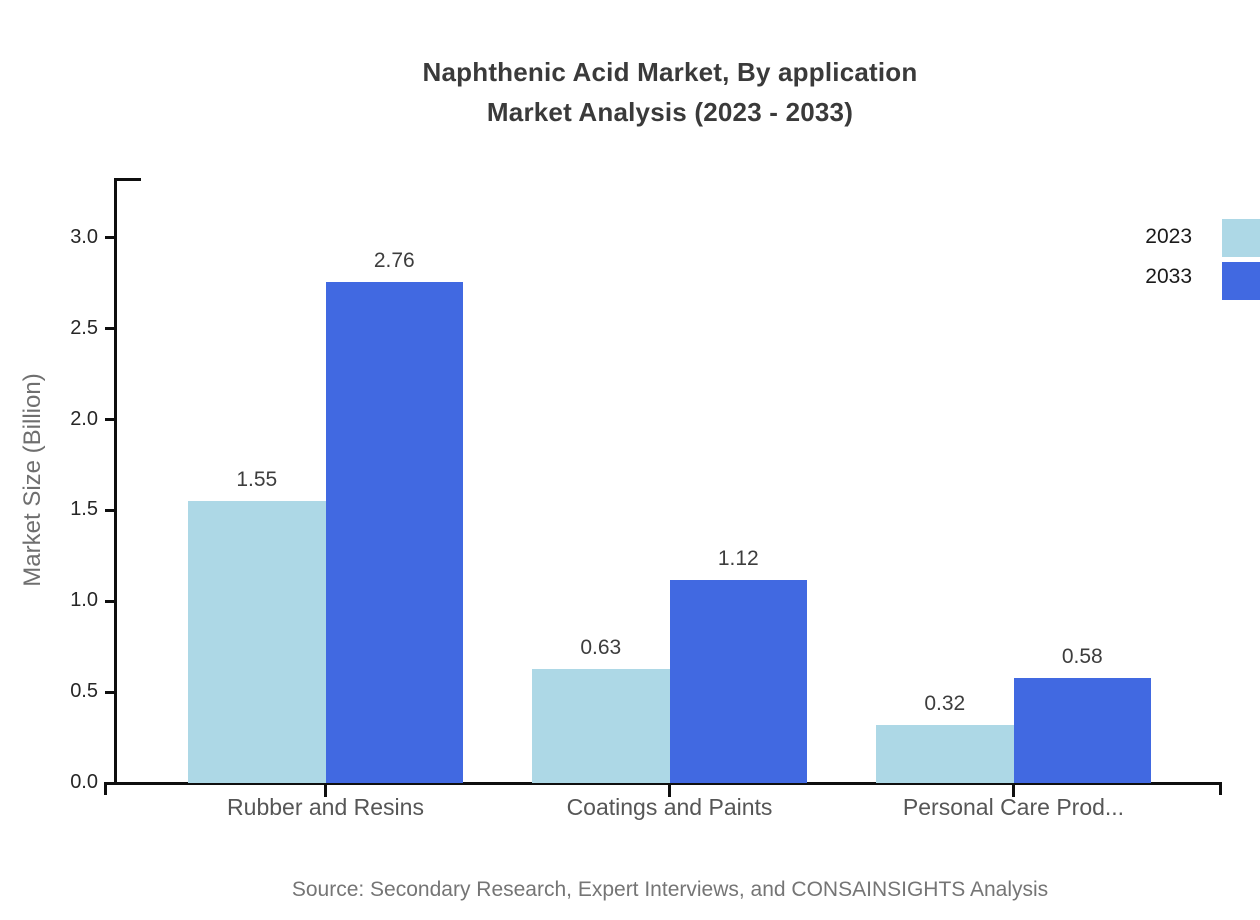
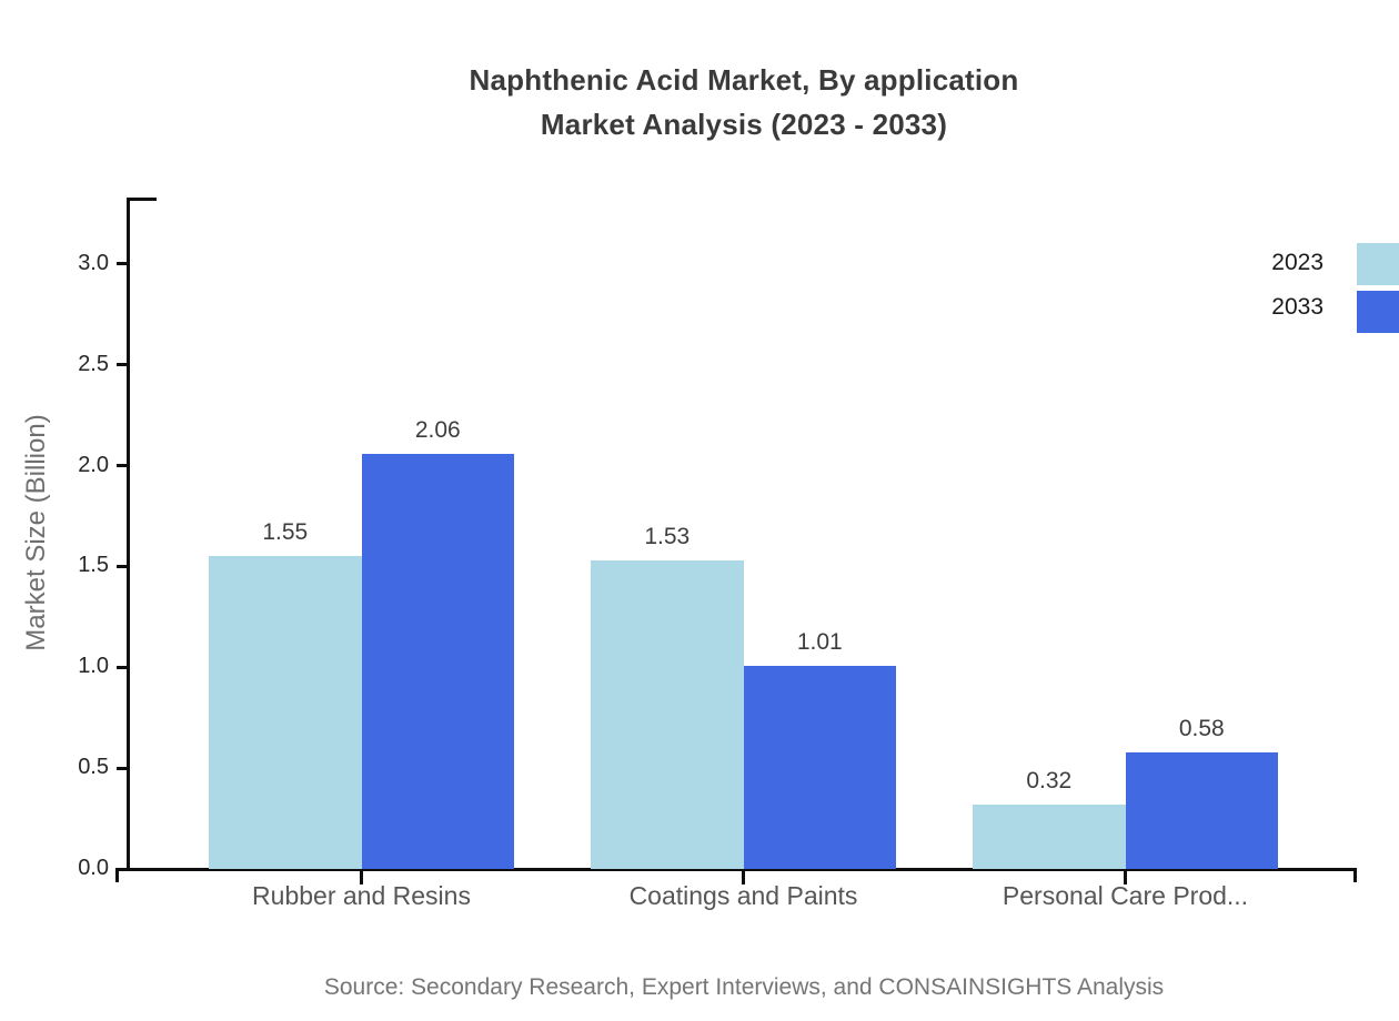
2033/Rubber and Resins: 2.76 -> 2.06
2023/Coatings and Paints: 0.63 -> 1.53
2033/Coatings and Paints: 1.12 -> 1.01
